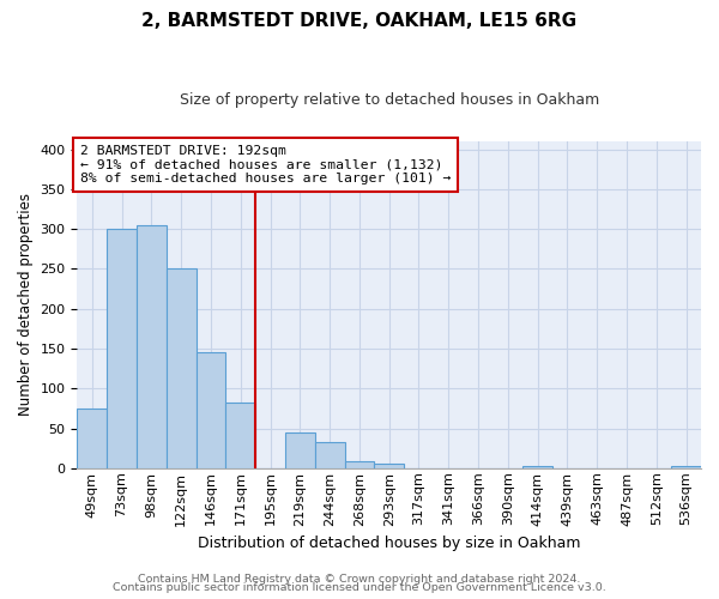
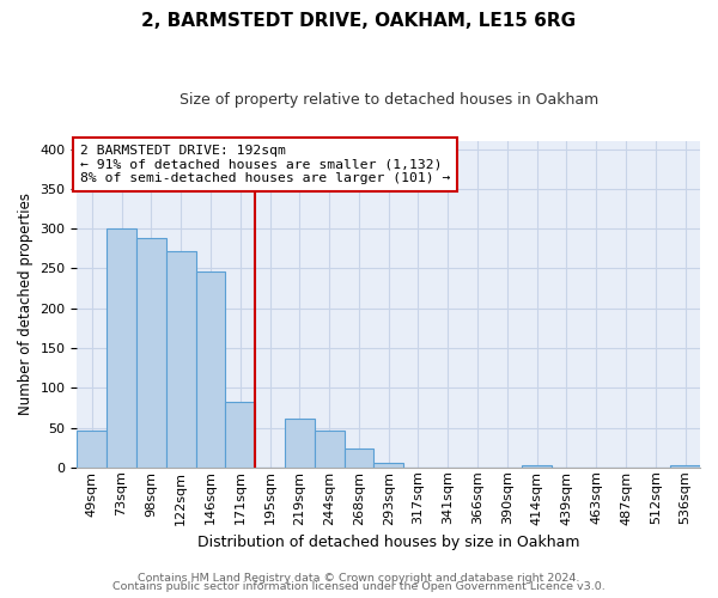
49sqm: 75 -> 46
98sqm: 305 -> 288
122sqm: 250 -> 272
146sqm: 145 -> 246
219sqm: 44 -> 62
244sqm: 32 -> 46
268sqm: 9 -> 24
